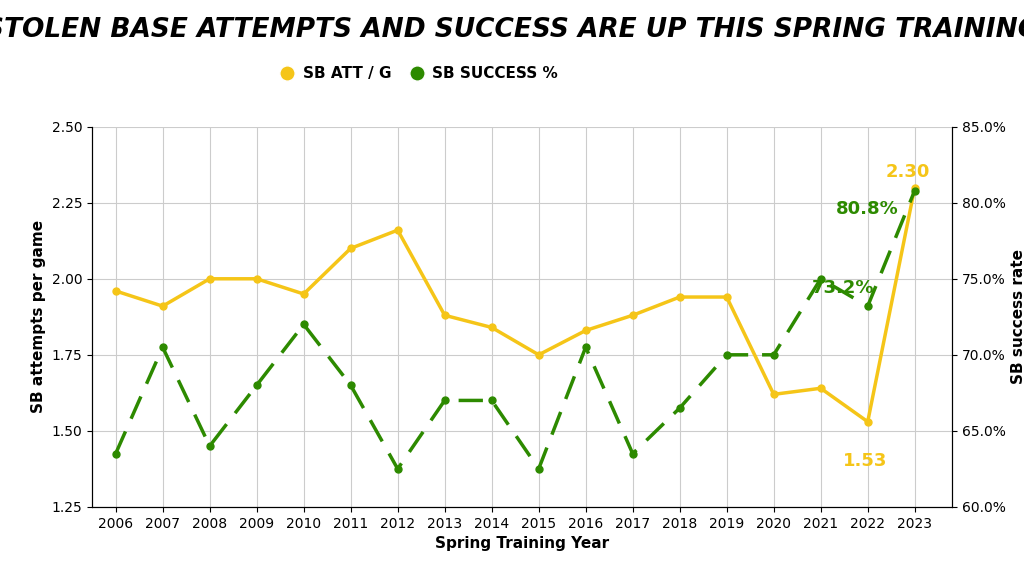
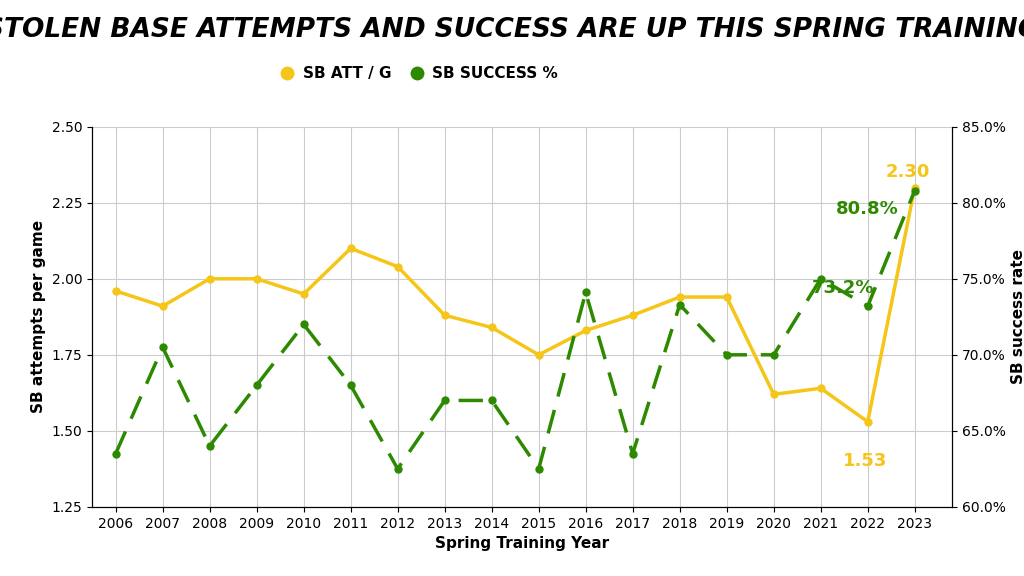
SB ATT / G/2012: 2.16 -> 2.04
SB SUCCESS %/2016: 70.5% -> 74.1%
SB SUCCESS %/2018: 66.5% -> 73.3%
